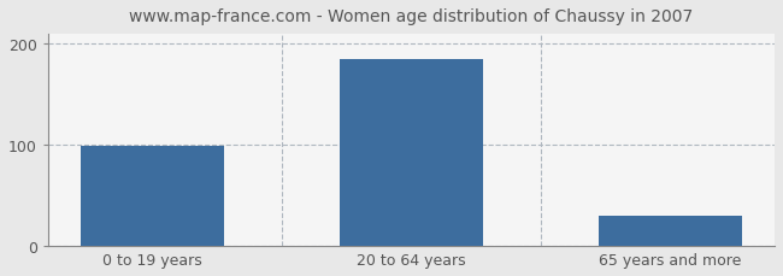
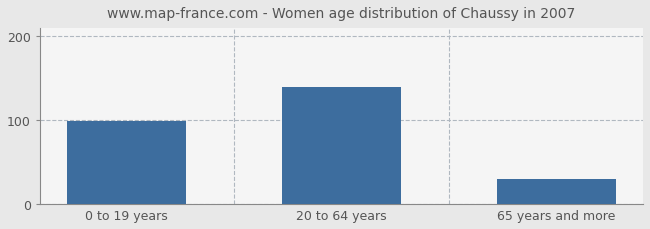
20 to 64 years: 185 -> 140
